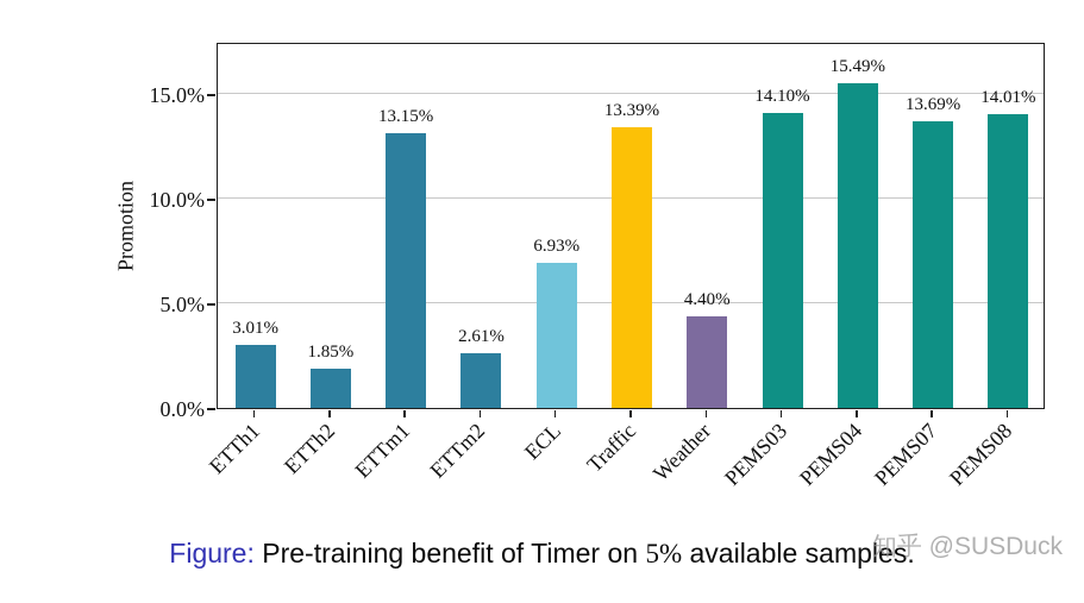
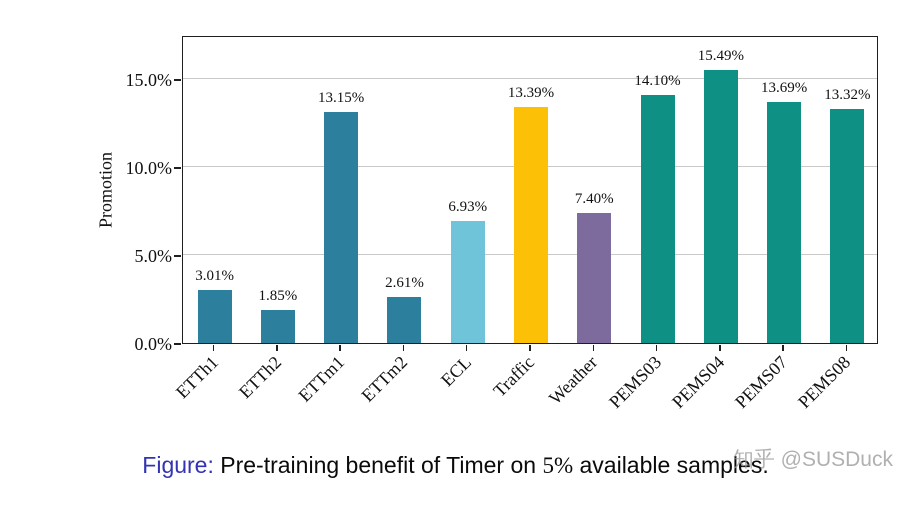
Weather: 4.40% -> 7.40%
PEMS08: 14.01% -> 13.32%
